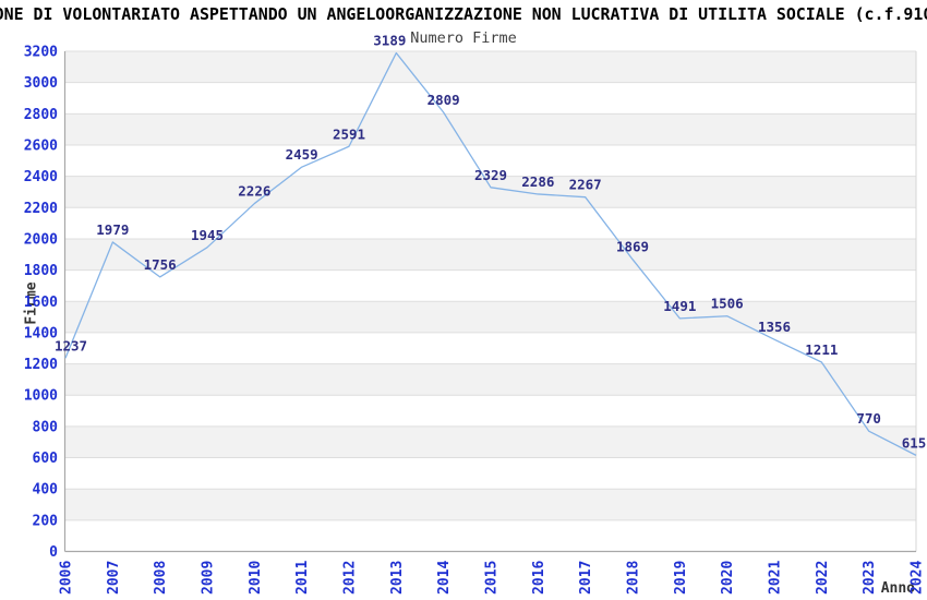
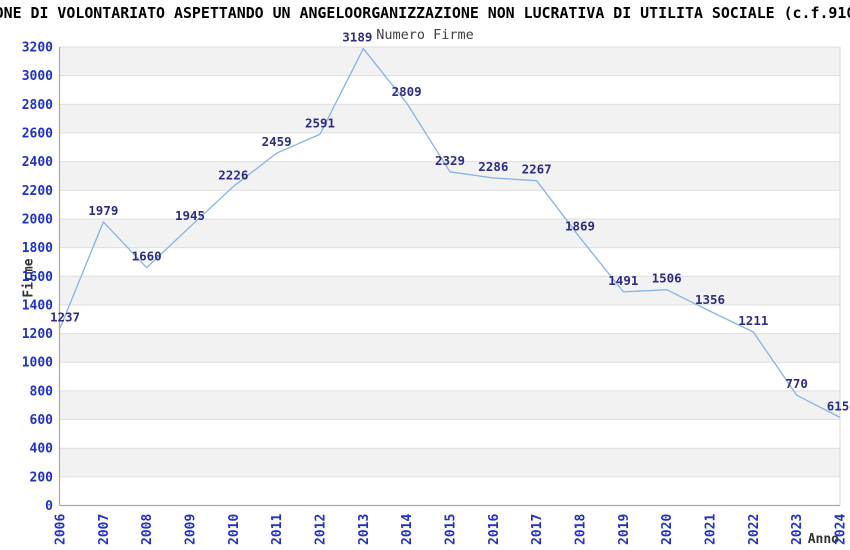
2008: 1756 -> 1660
